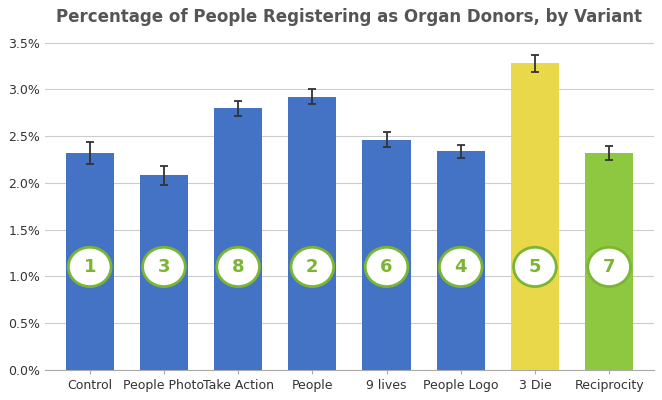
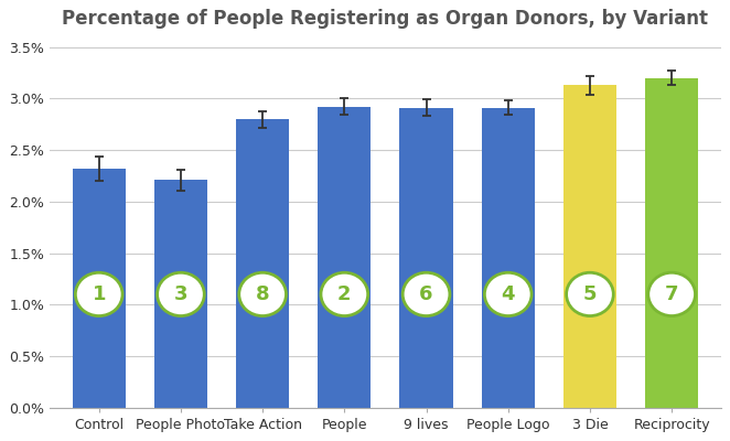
People Photo: 2.08% -> 2.21%
9 lives: 2.46% -> 2.91%
People Logo: 2.34% -> 2.91%
3 Die: 3.28% -> 3.13%
Reciprocity: 2.32% -> 3.20%
